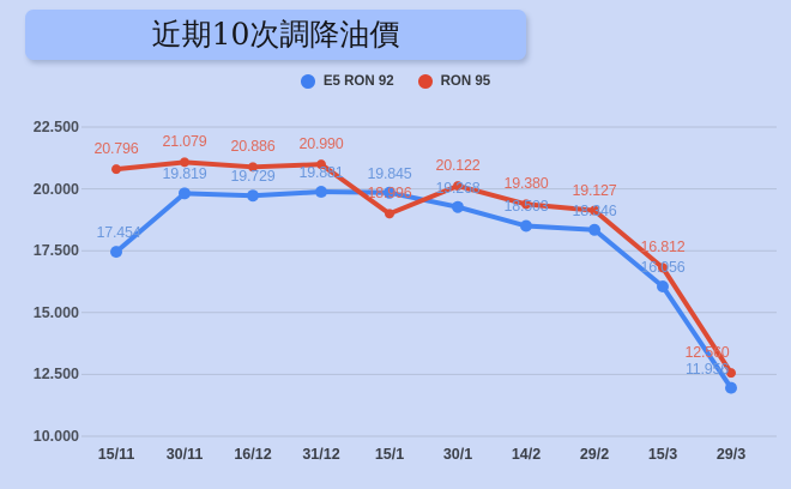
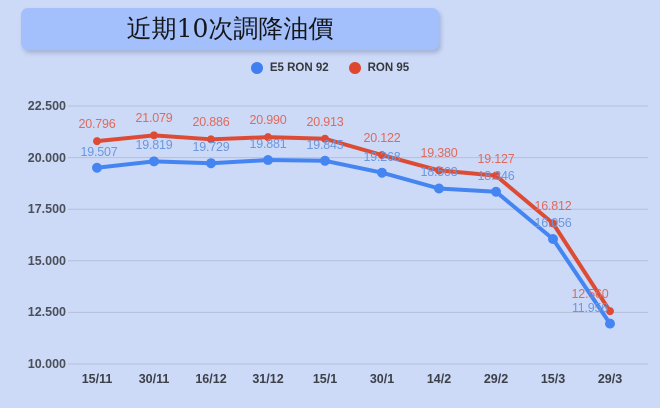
E5 RON 92/15/11: 17.454 -> 19.507
RON 95/15/1: 18.996 -> 20.913
